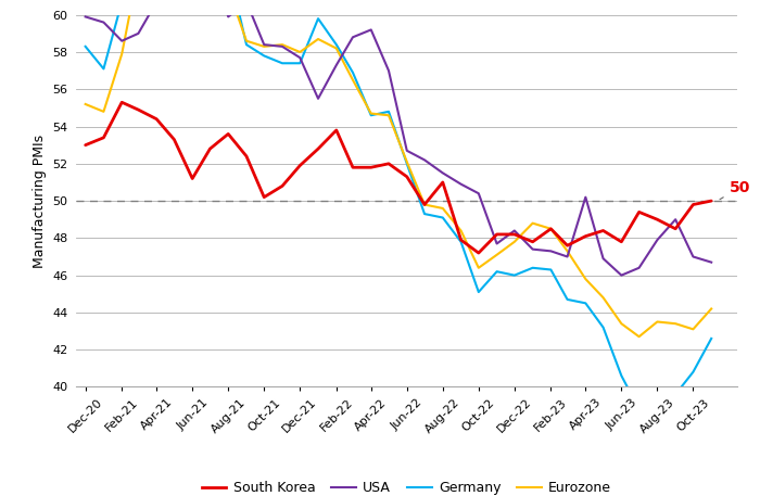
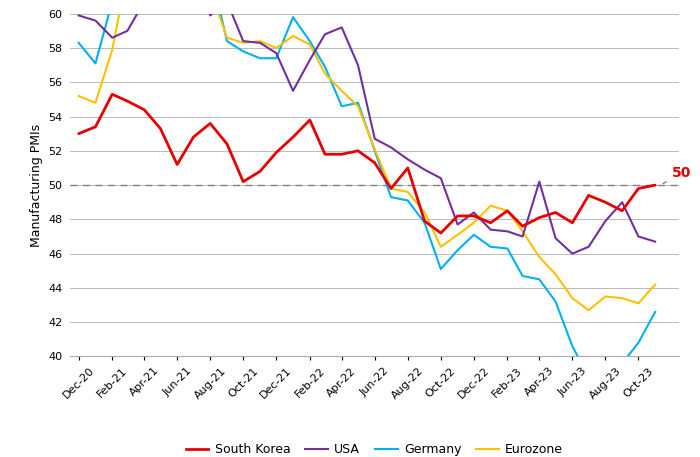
Eurozone/Apr-22: 54.7 -> 55.5
Germany/Dec-22: 46.0 -> 47.1
